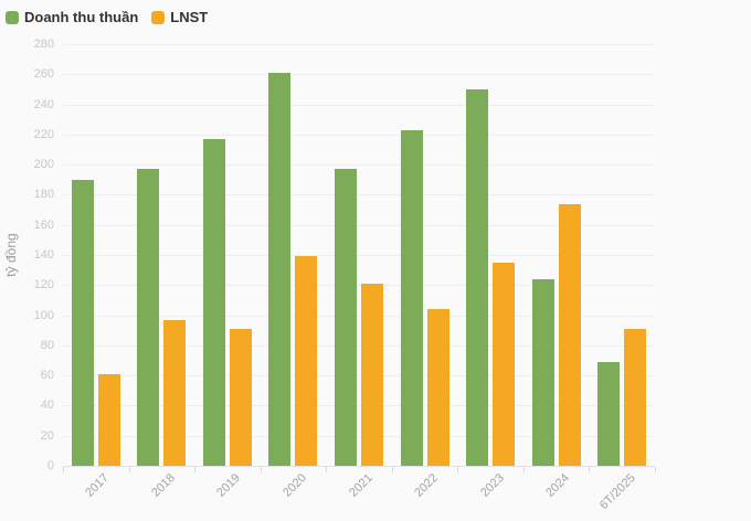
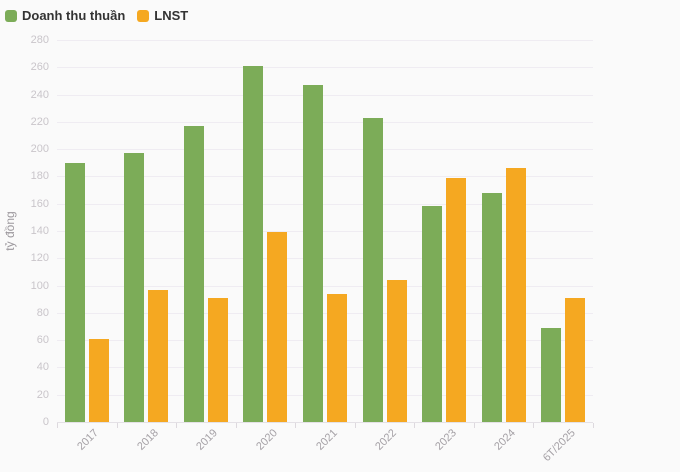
Doanh thu thuần/2021: 197 -> 247
LNST/2021: 121 -> 94
Doanh thu thuần/2023: 250 -> 158
LNST/2023: 135 -> 179
Doanh thu thuần/2024: 124 -> 168
LNST/2024: 174 -> 186
